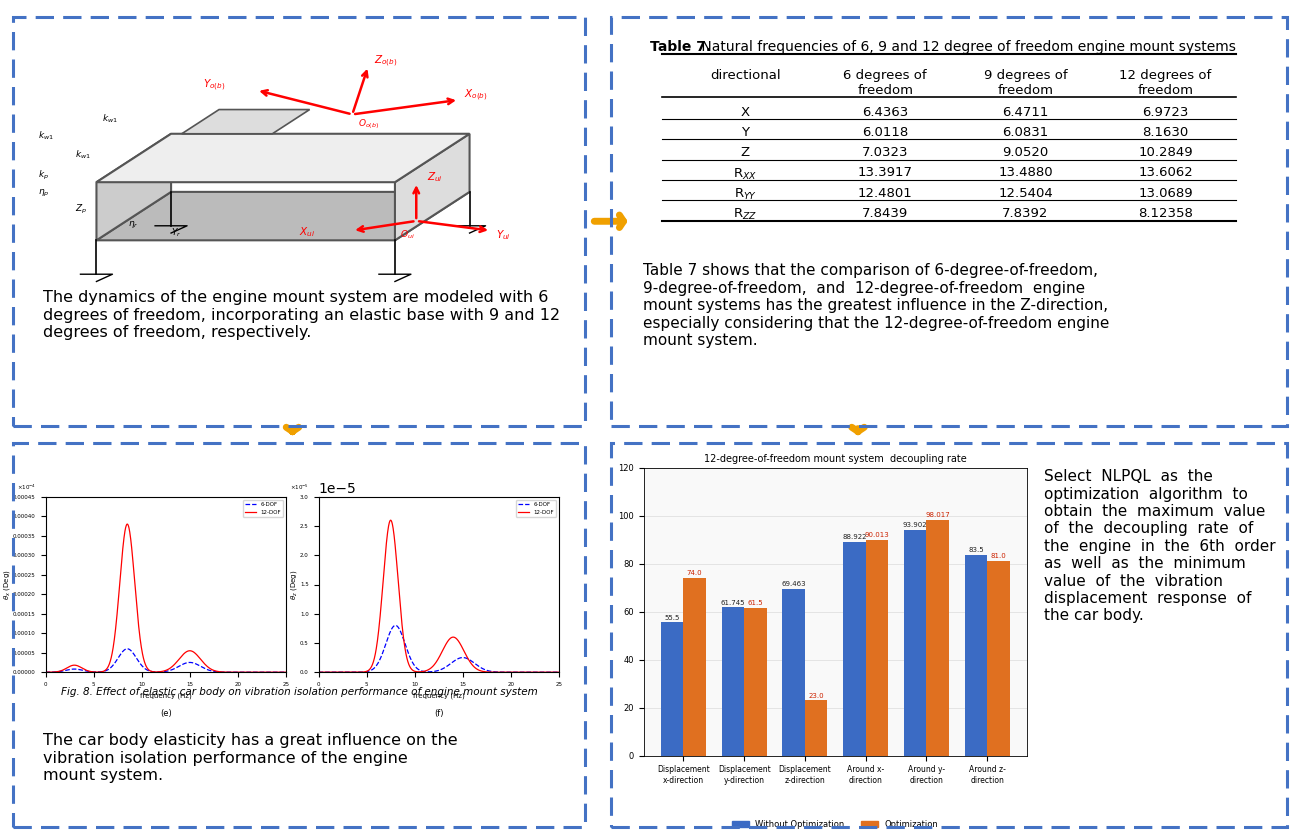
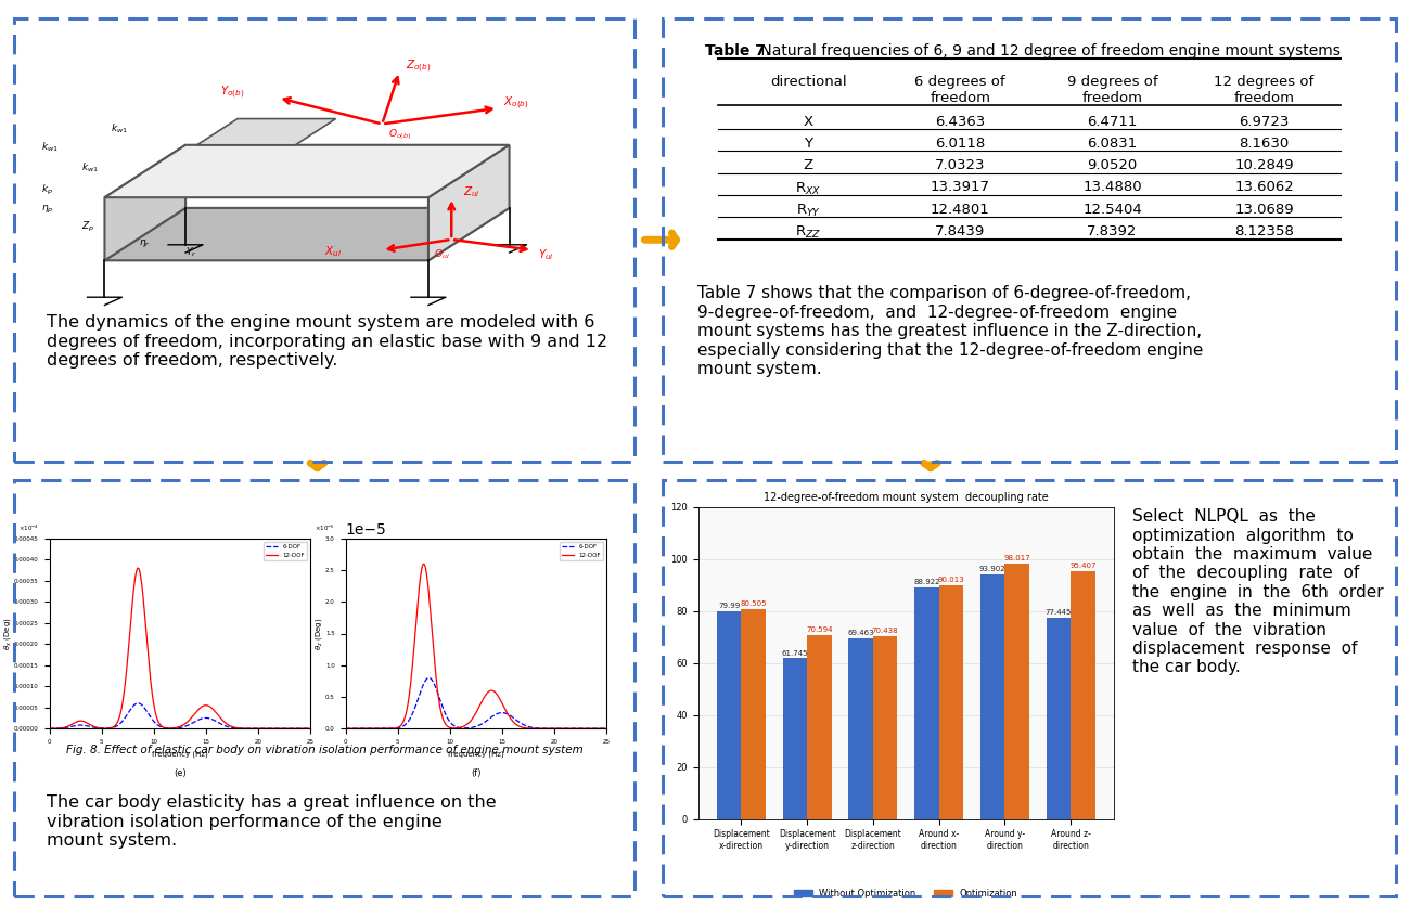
12-degree-of-freedom mount system decoupling rate/Without Optimization/Displacement x-direction: 55.5 -> 80.0
12-degree-of-freedom mount system decoupling rate/Optimization/Displacement x-direction: 74.0 -> 80.5
12-degree-of-freedom mount system decoupling rate/Optimization/Displacement y-direction: 61.5 -> 70.6
12-degree-of-freedom mount system decoupling rate/Optimization/Displacement z-direction: 23.0 -> 70.4
12-degree-of-freedom mount system decoupling rate/Without Optimization/Around z- direction: 83.5 -> 77.4
12-degree-of-freedom mount system decoupling rate/Optimization/Around z- direction: 81.0 -> 95.4
